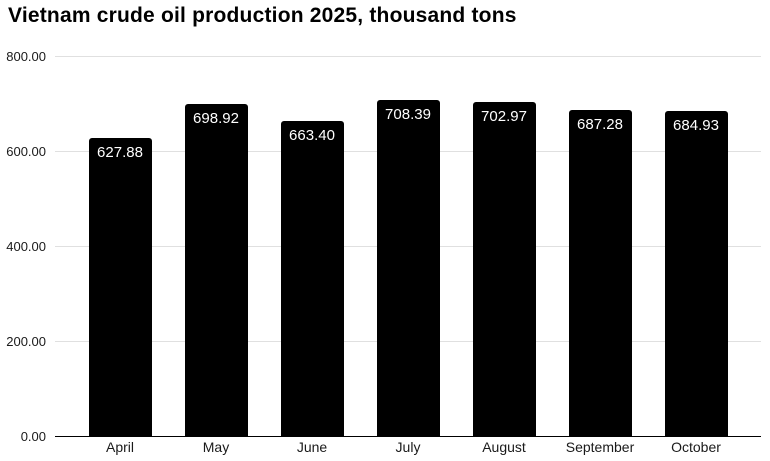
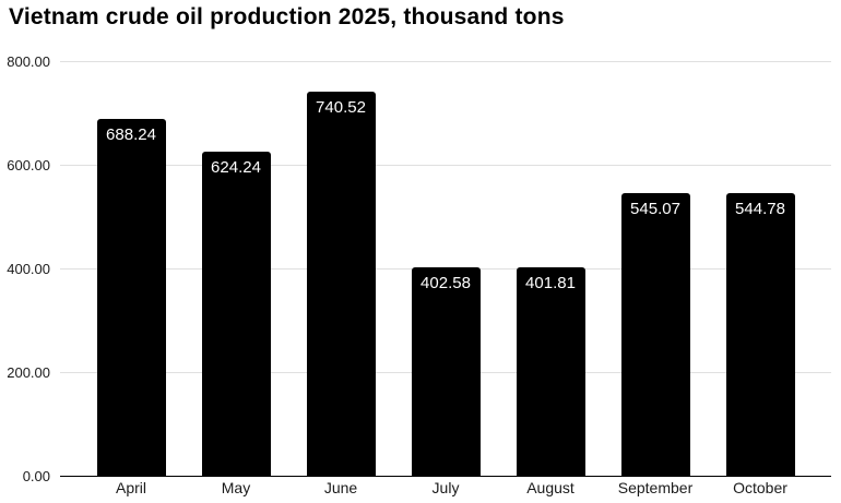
April: 627.88 -> 688.24
May: 698.92 -> 624.24
June: 663.40 -> 740.52
July: 708.39 -> 402.58
August: 702.97 -> 401.81
September: 687.28 -> 545.07
October: 684.93 -> 544.78
